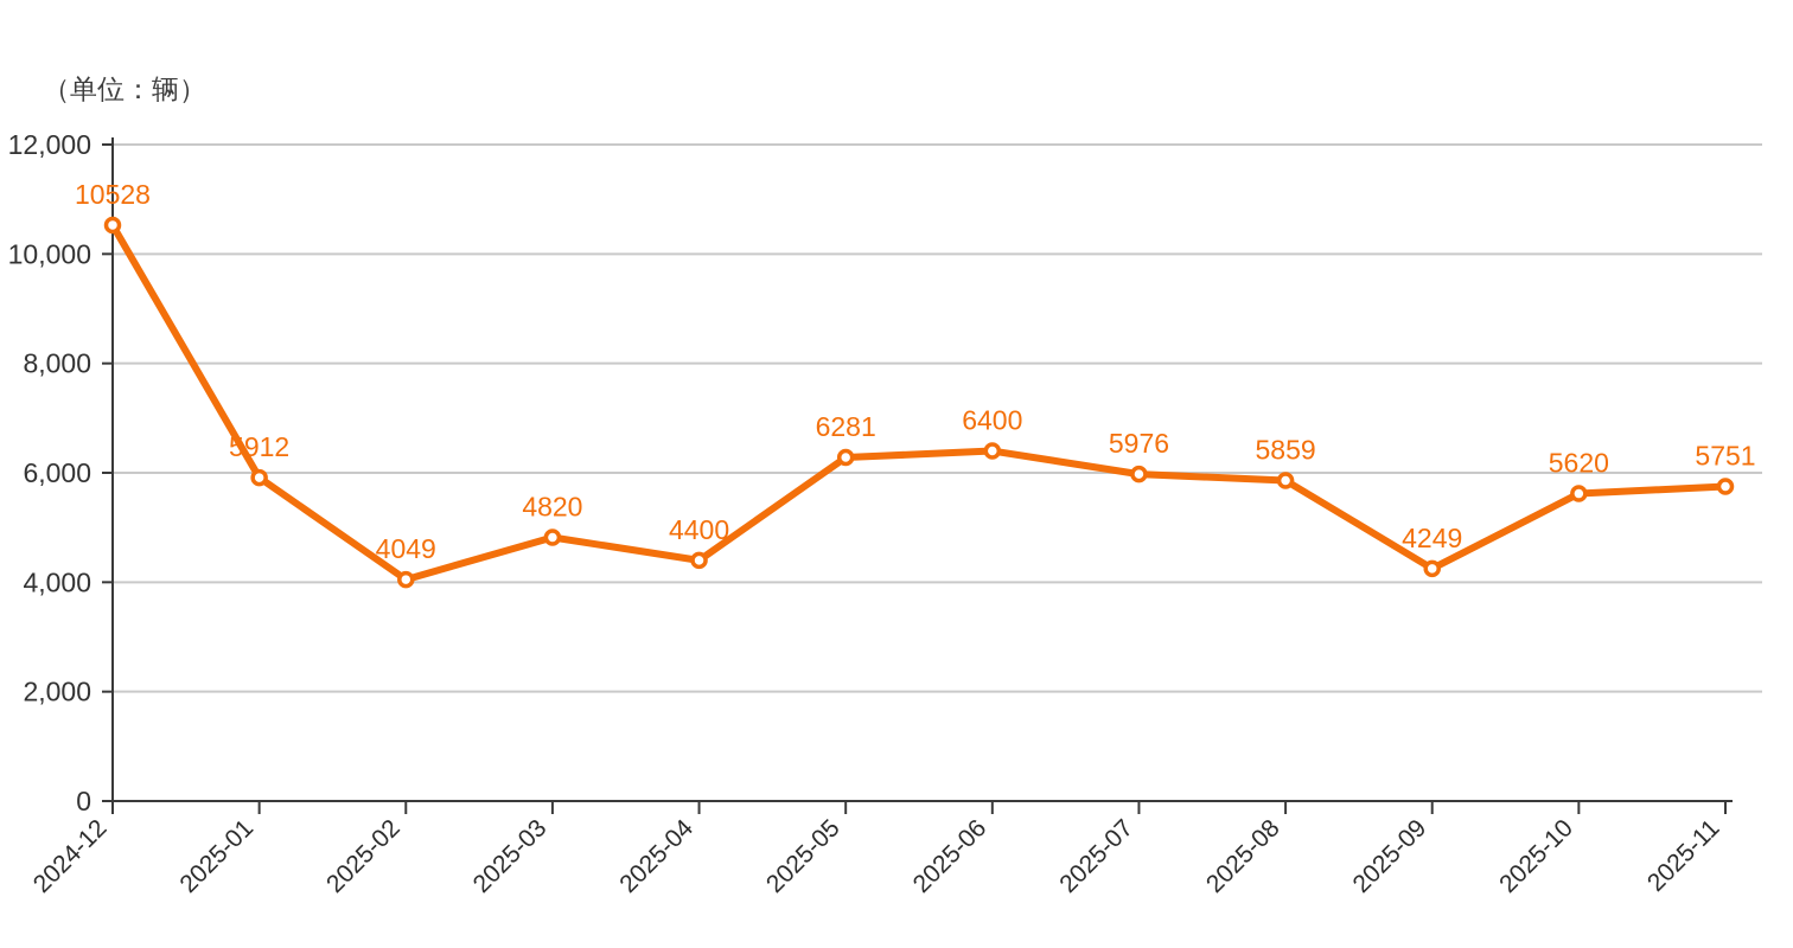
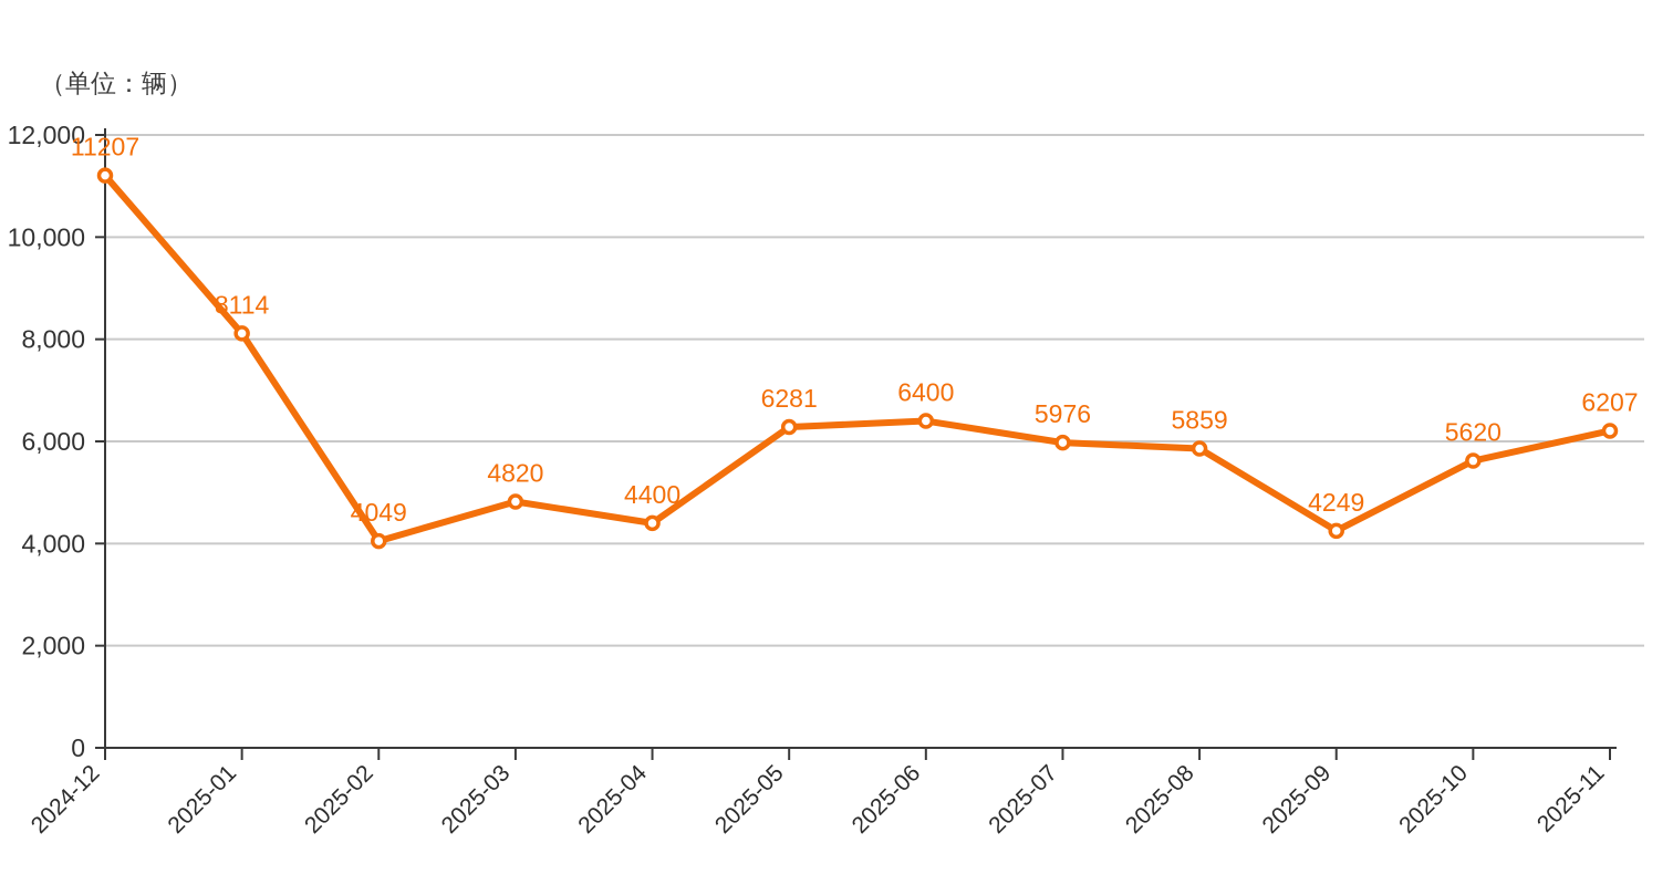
2024-12: 10528 -> 11207
2025-01: 5912 -> 8114
2025-11: 5751 -> 6207
